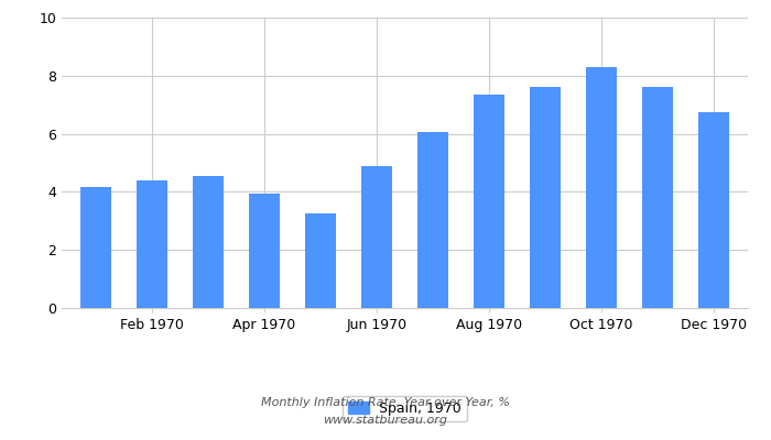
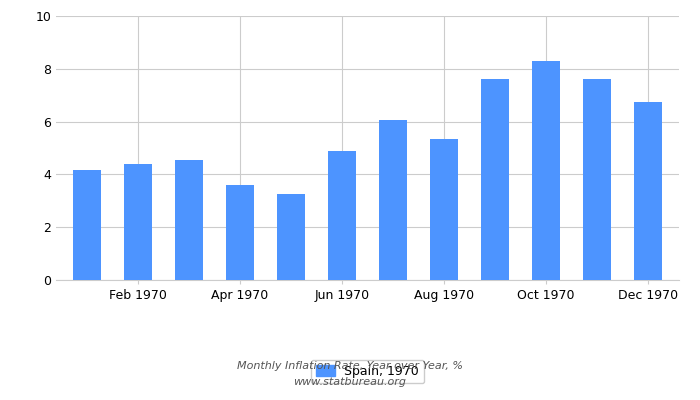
Apr 1970: 3.95 -> 3.60
Aug 1970: 7.35 -> 5.35
